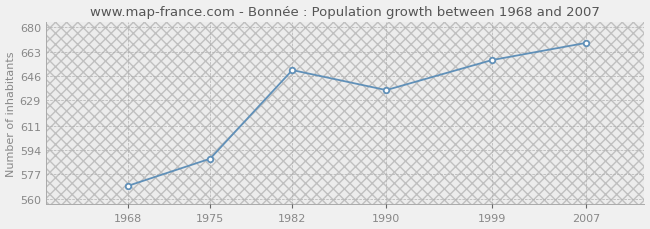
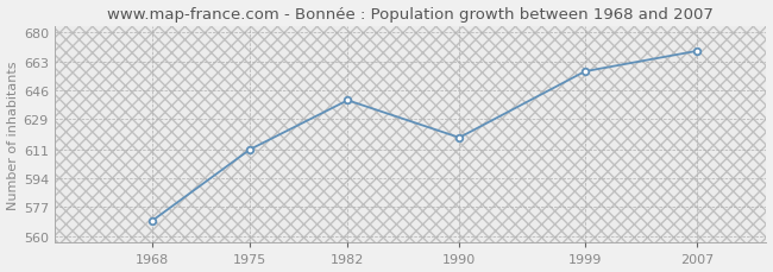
1975: 588 -> 611
1982: 650 -> 640
1990: 636 -> 618
